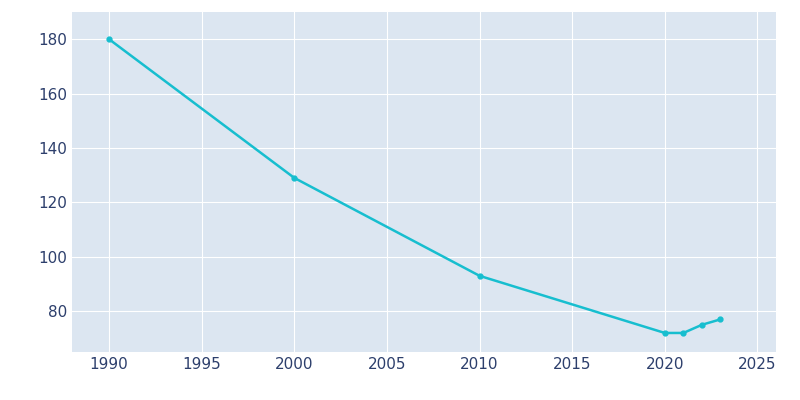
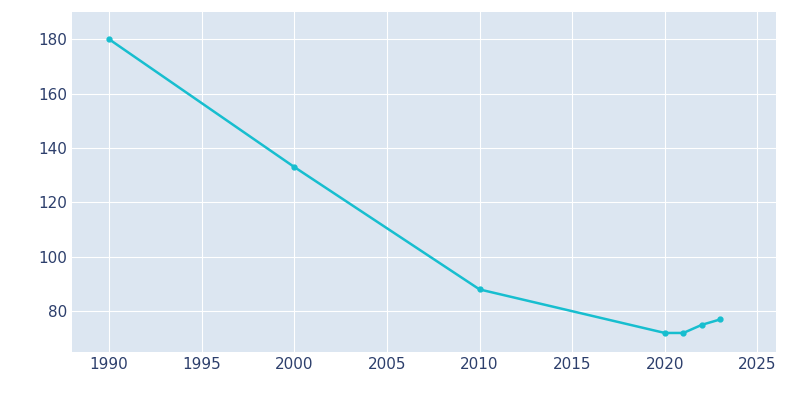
2000: 129 -> 133
2010: 93 -> 88
